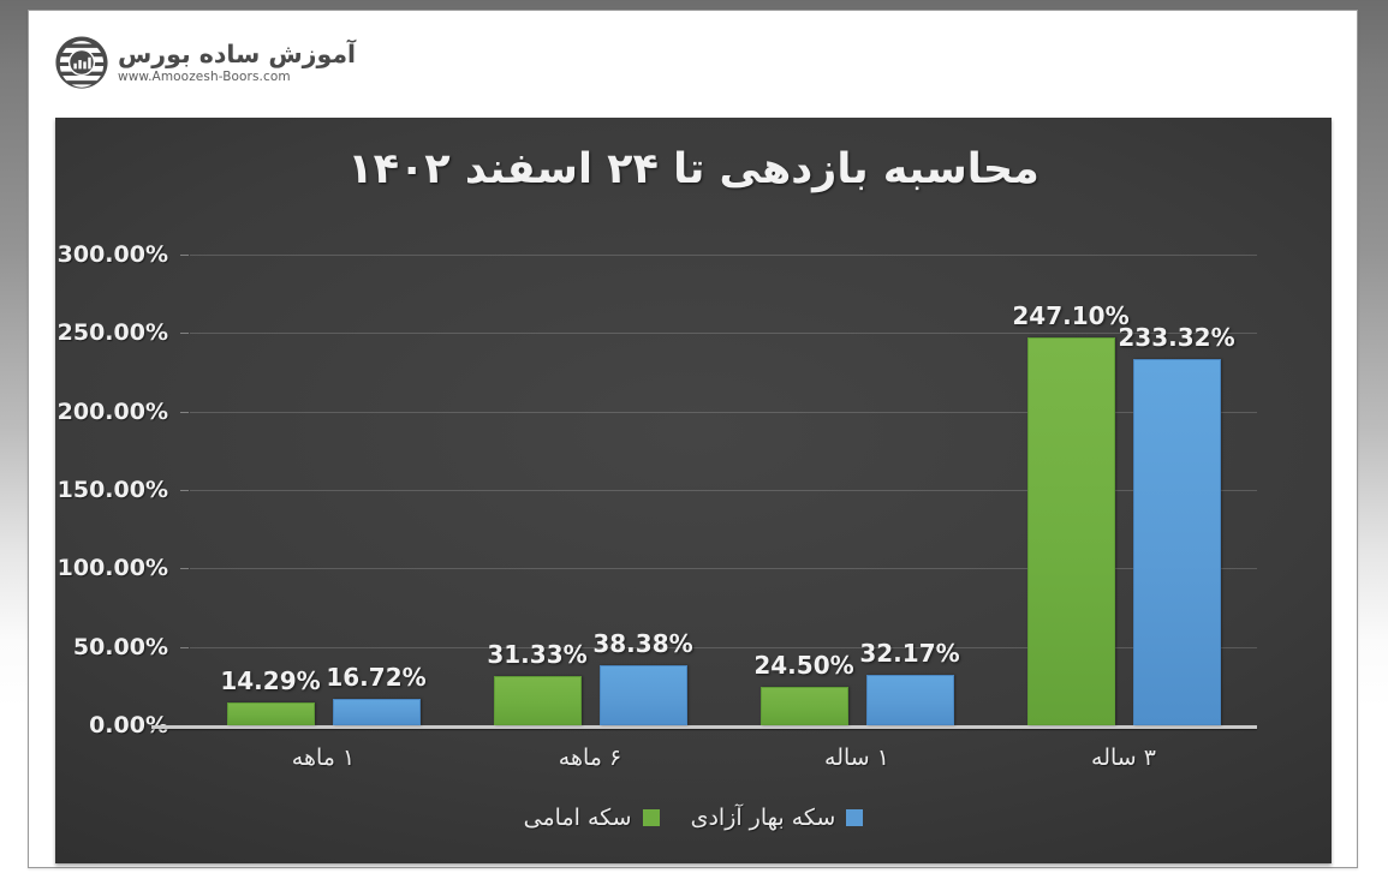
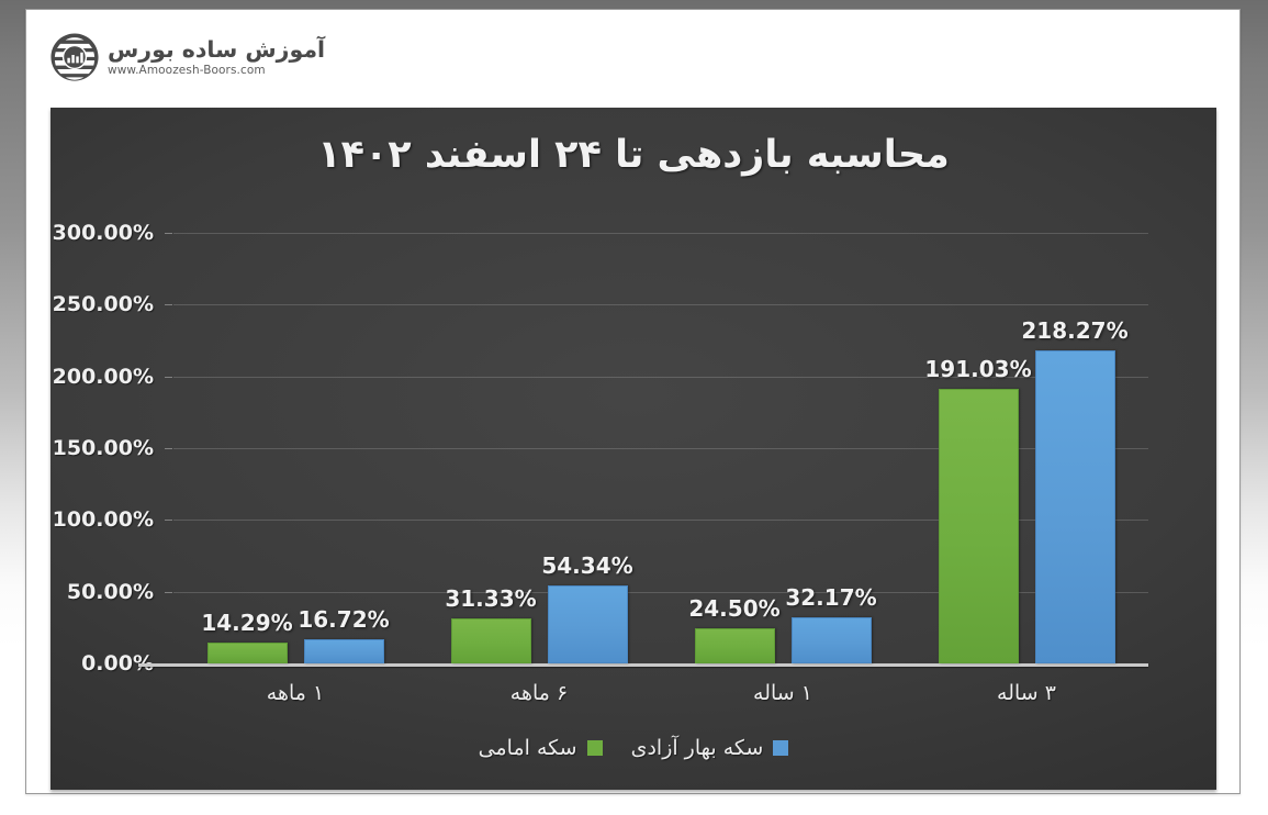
سکه بهار آزادی/۶ ماهه: 38.38% -> 54.34%
سکه امامی/۳ ساله: 247.10% -> 191.03%
سکه بهار آزادی/۳ ساله: 233.32% -> 218.27%
